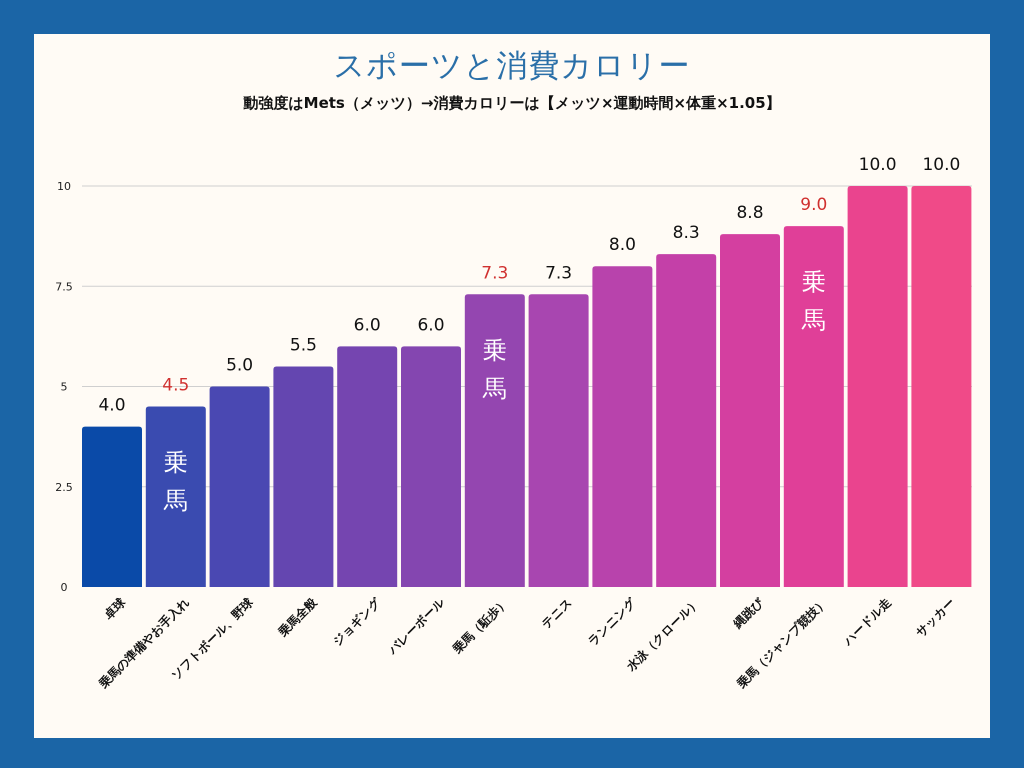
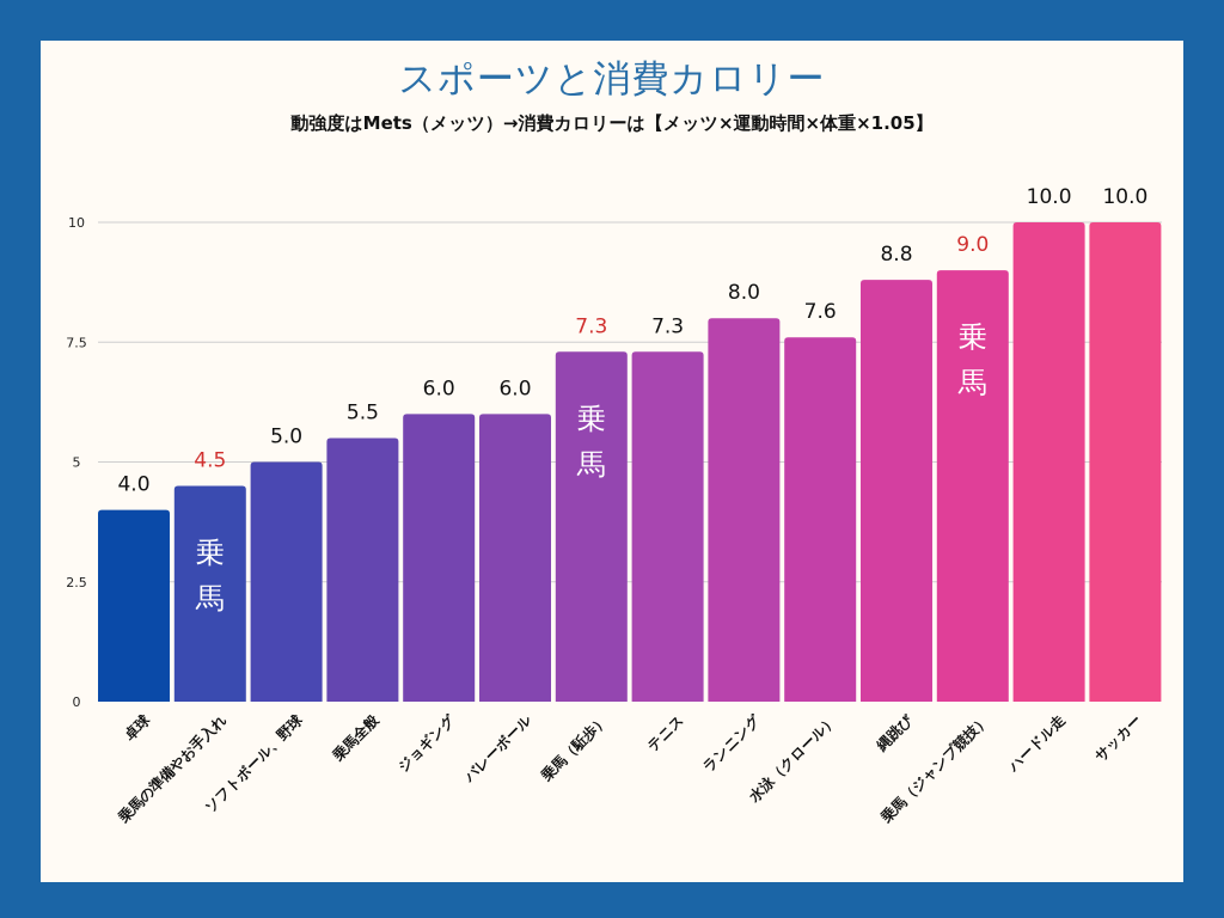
水泳（クロール）: 8.3 -> 7.6
